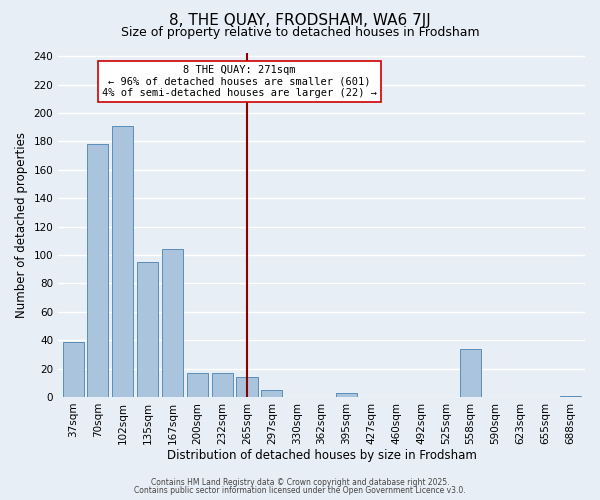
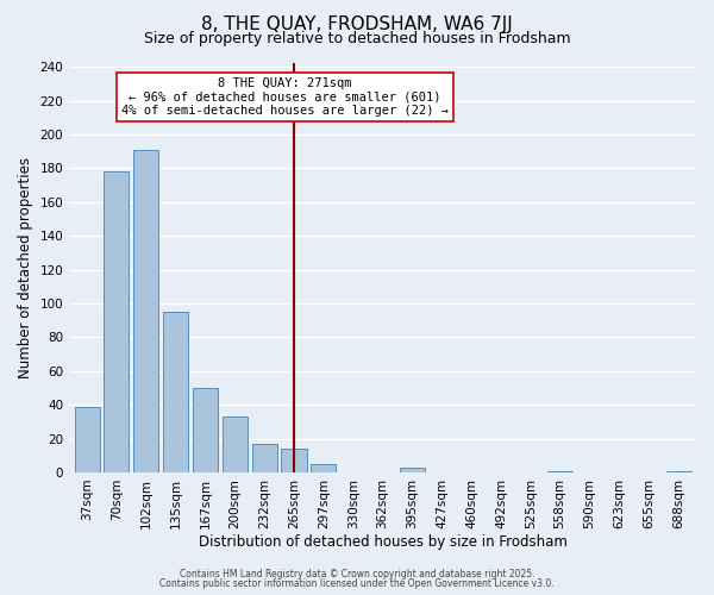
167sqm: 104 -> 50
200sqm: 17 -> 33
558sqm: 34 -> 1
